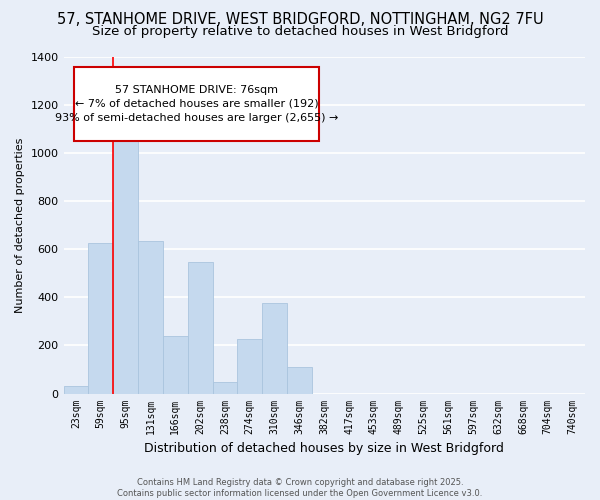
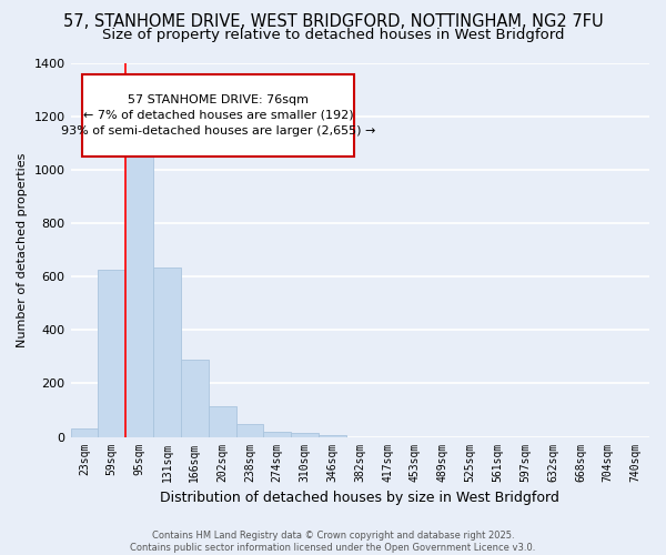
166sqm: 240 -> 290
202sqm: 545 -> 115
274sqm: 225 -> 20
310sqm: 375 -> 15
346sqm: 110 -> 5
